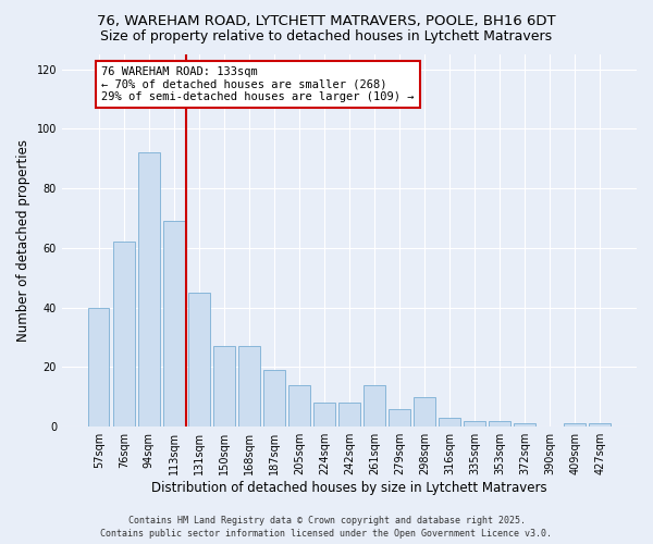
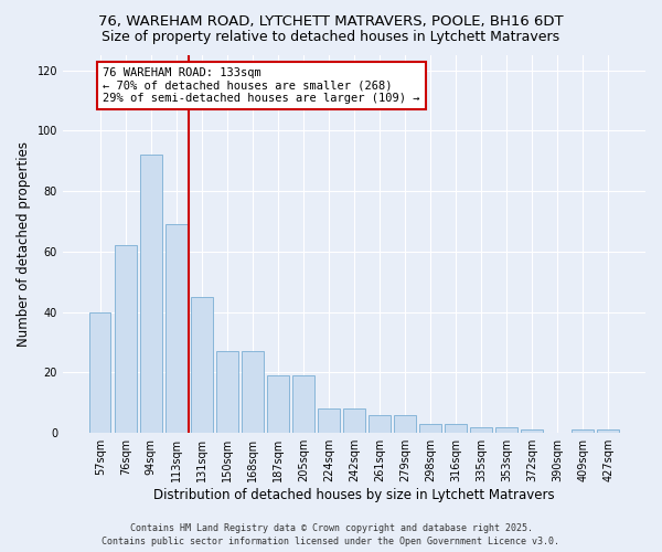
205sqm: 14 -> 19
261sqm: 14 -> 6
298sqm: 10 -> 3
